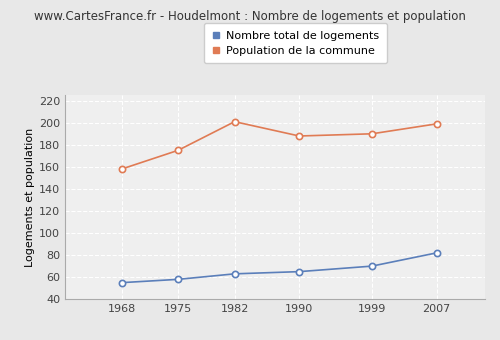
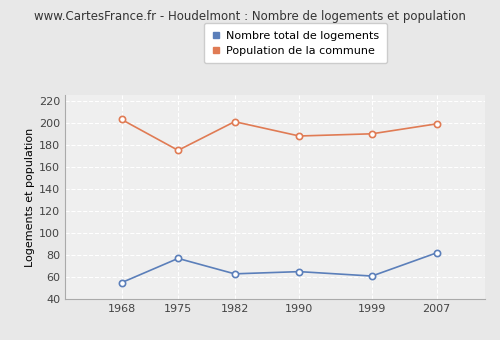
Population de la commune/1968: 158 -> 203
Nombre total de logements/1975: 58 -> 77
Nombre total de logements/1999: 70 -> 61
